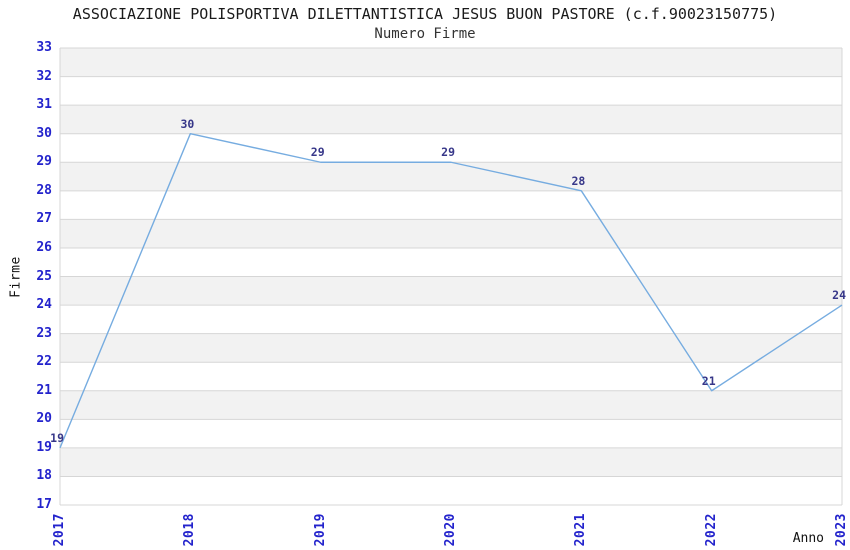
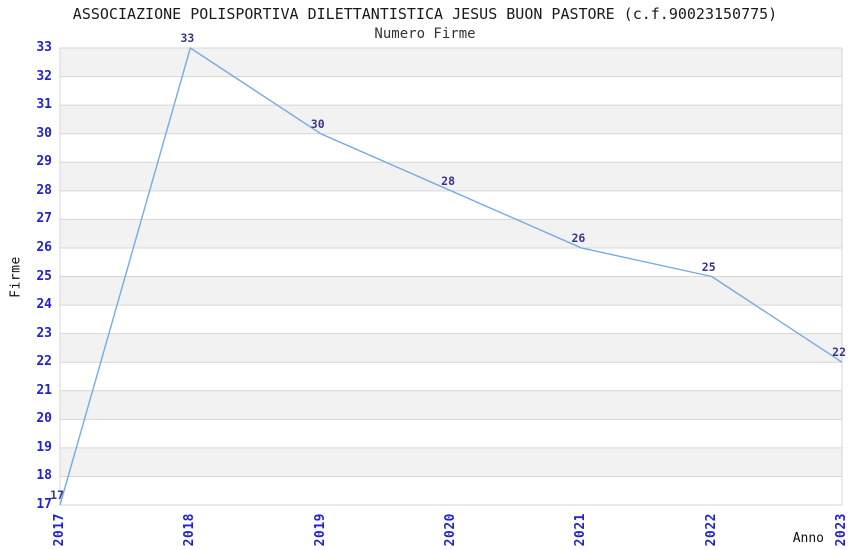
2017: 19 -> 17
2018: 30 -> 33
2019: 29 -> 30
2020: 29 -> 28
2021: 28 -> 26
2022: 21 -> 25
2023: 24 -> 22
